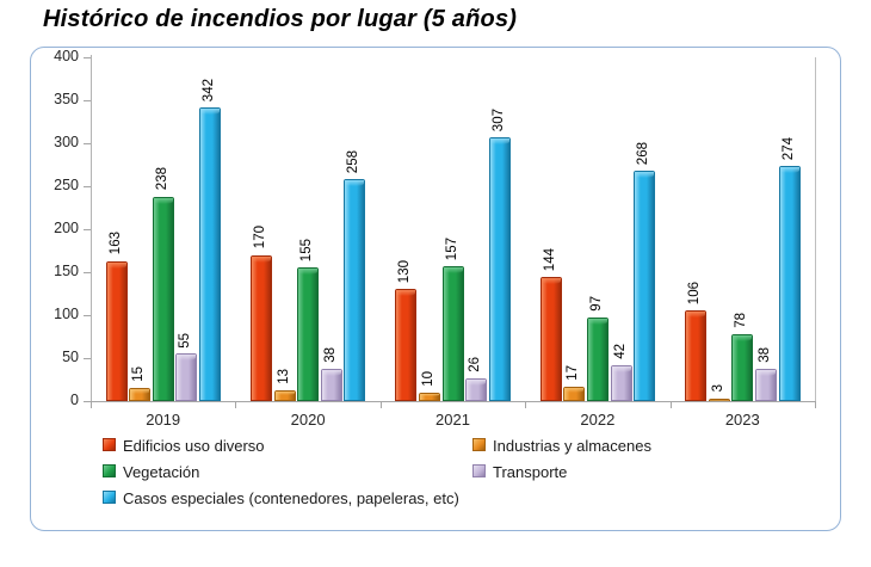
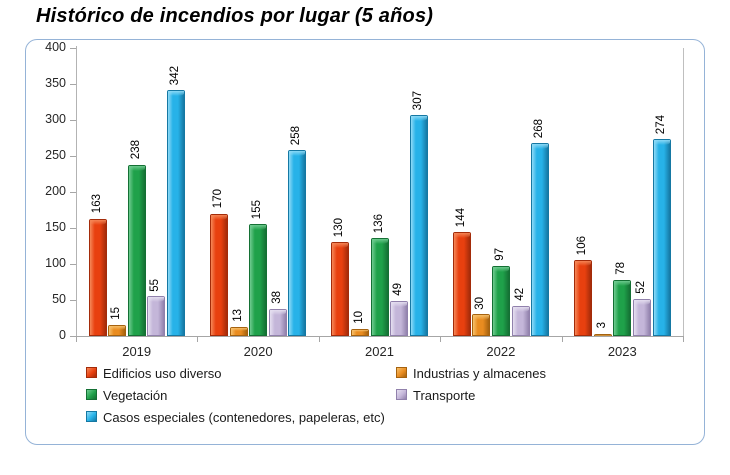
Vegetación/2021: 157 -> 136
Transporte/2021: 26 -> 49
Industrias y almacenes/2022: 17 -> 30
Transporte/2023: 38 -> 52
